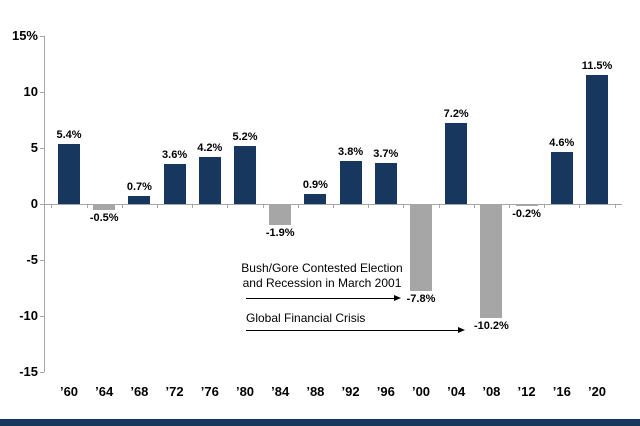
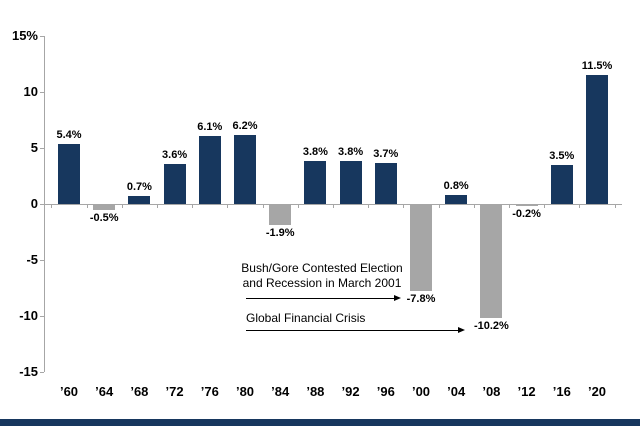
’76: 4.2% -> 6.1%
’80: 5.2% -> 6.2%
’88: 0.9% -> 3.8%
’04: 7.2% -> 0.8%
’16: 4.6% -> 3.5%
